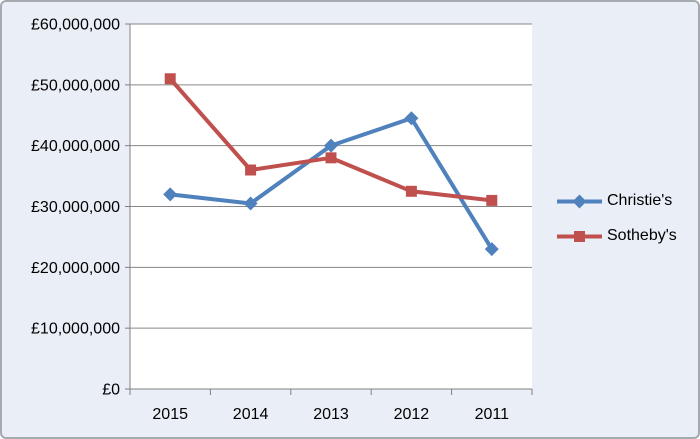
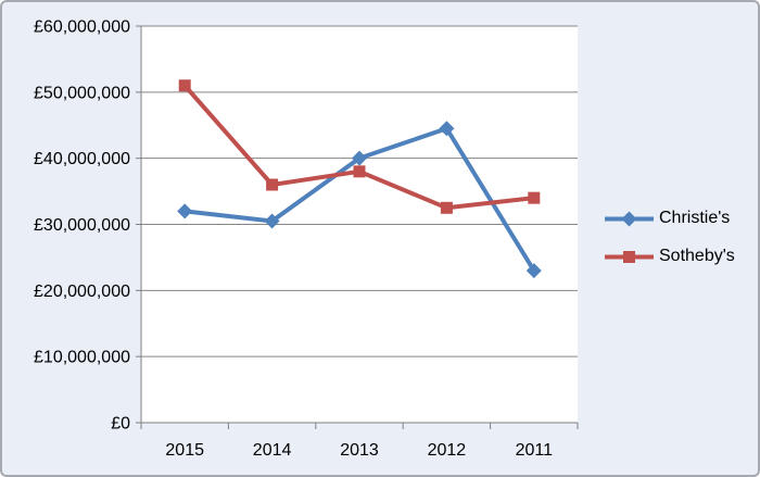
Sotheby's/2011: £31000000 -> £34000000
